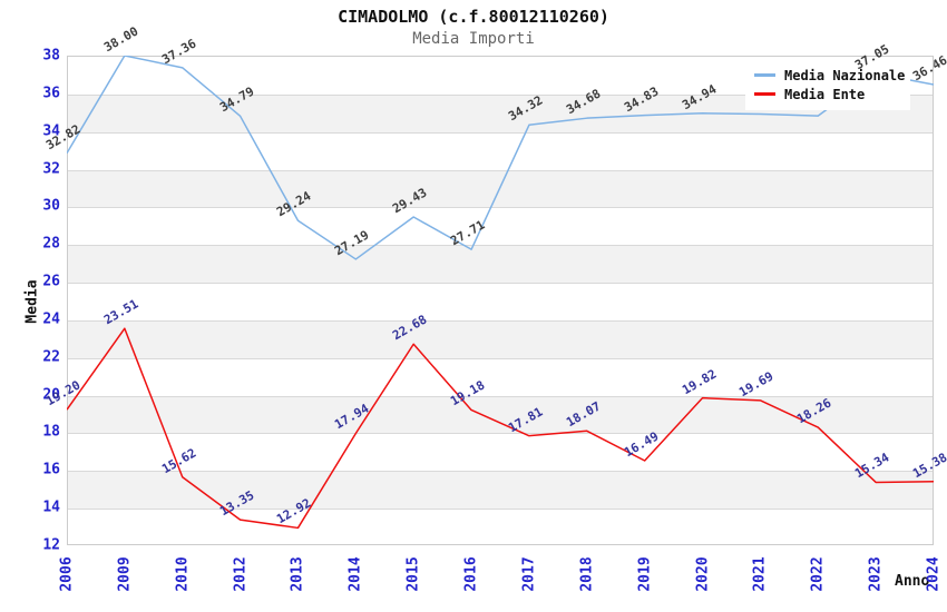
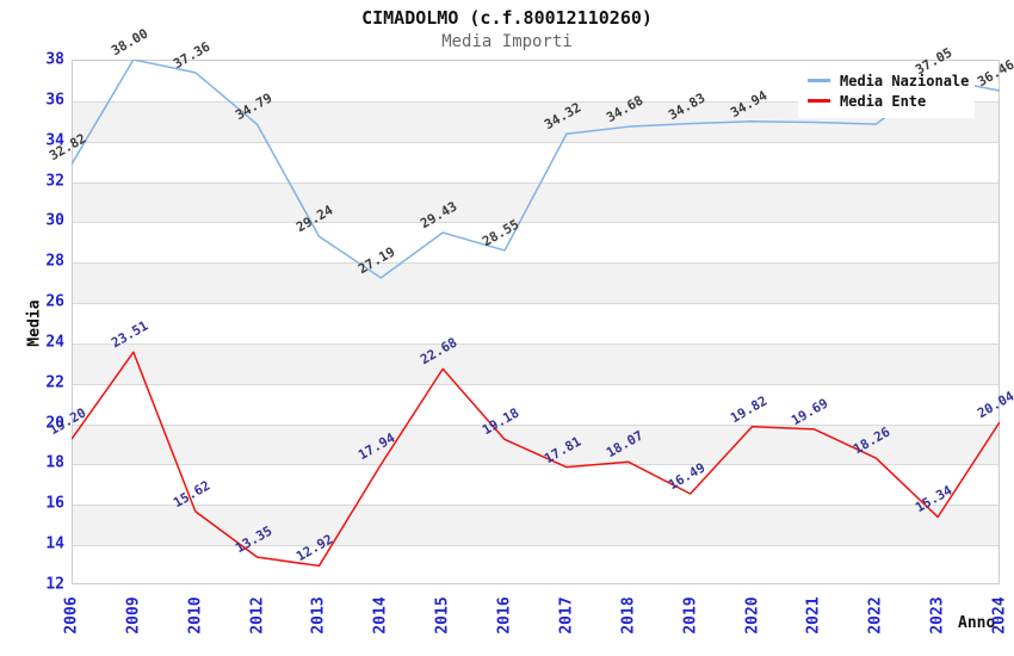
Media Nazionale/2016: 27.71 -> 28.55
Media Ente/2024: 15.38 -> 20.04
